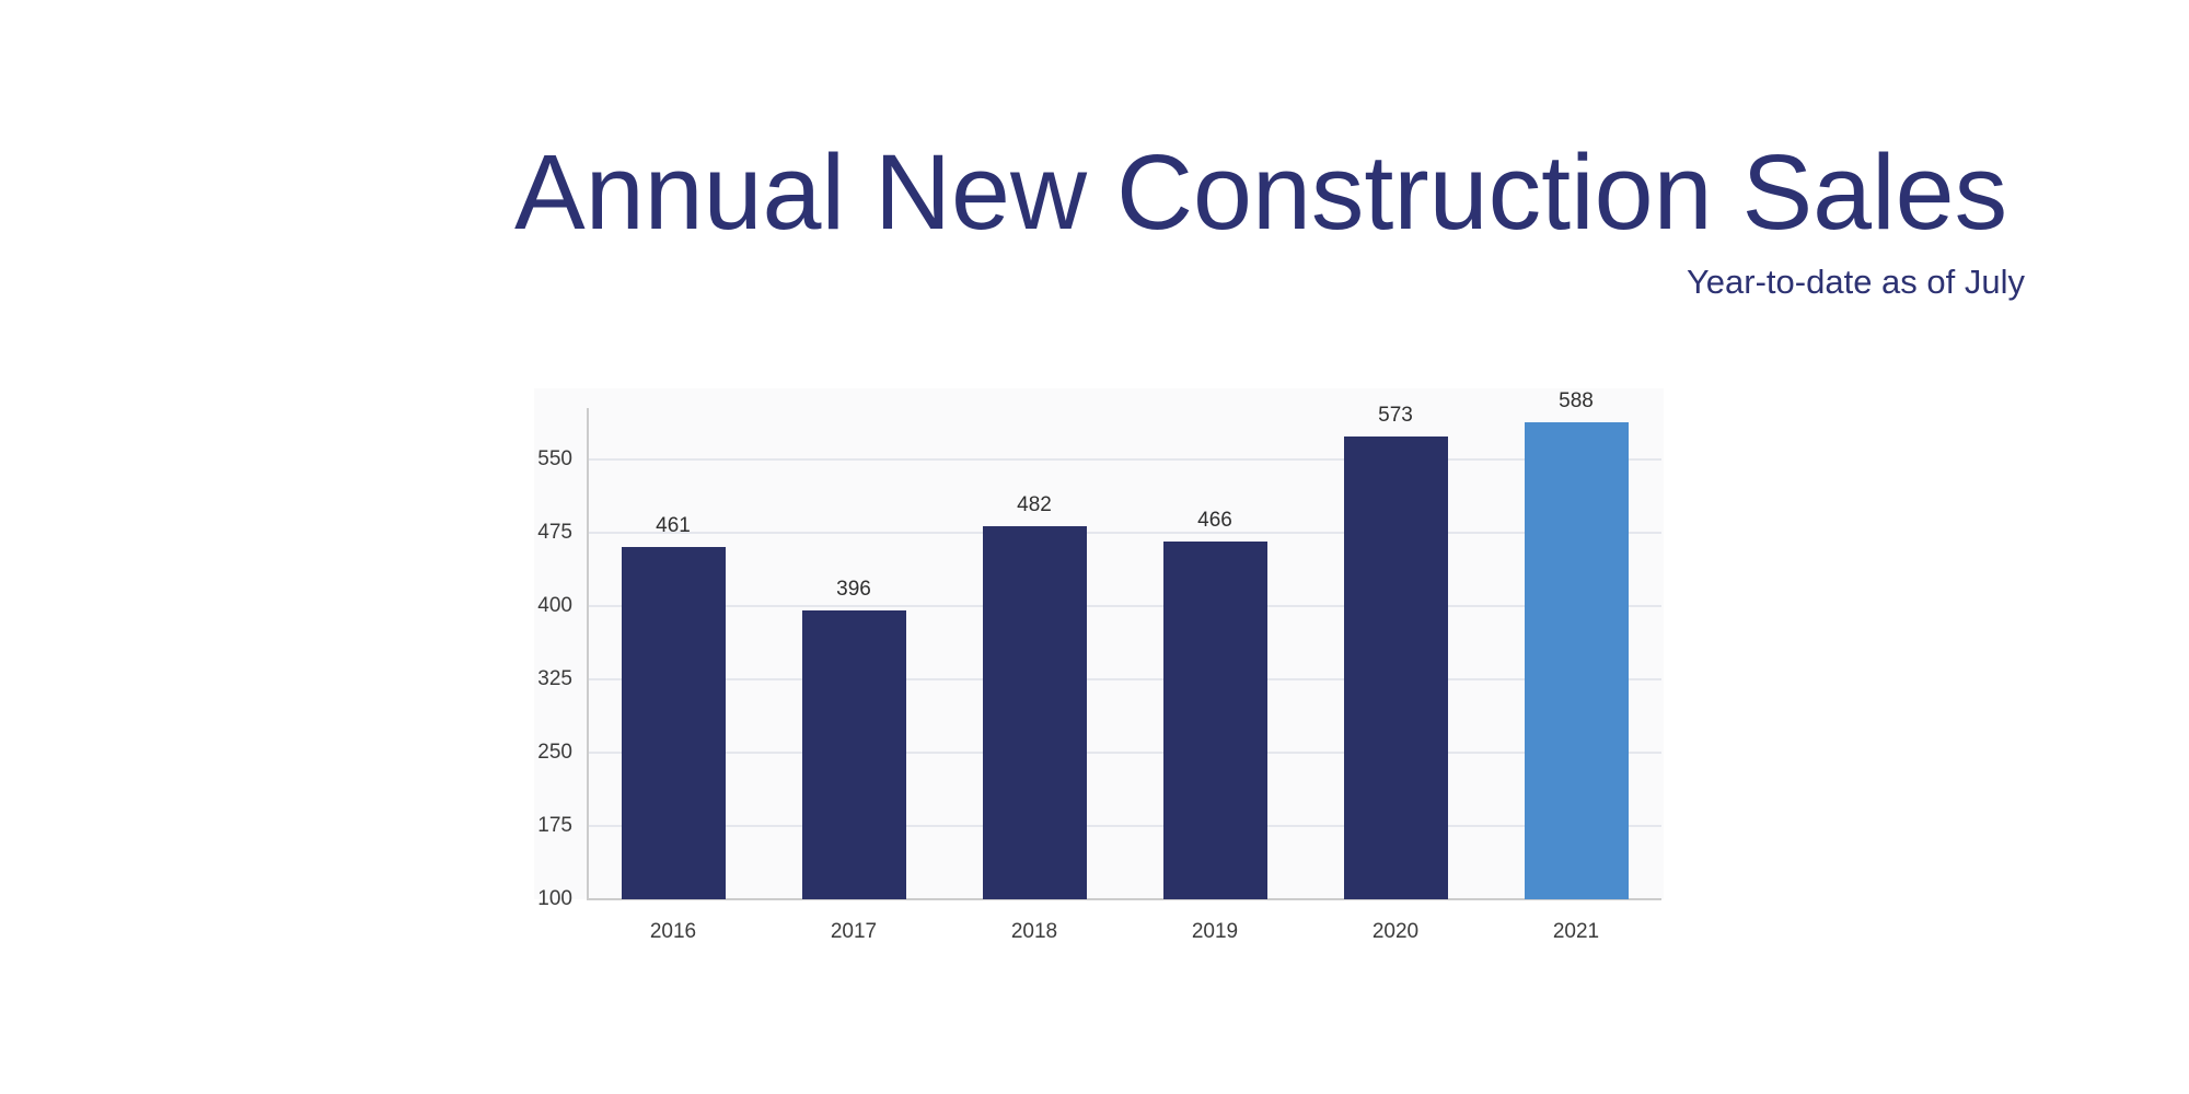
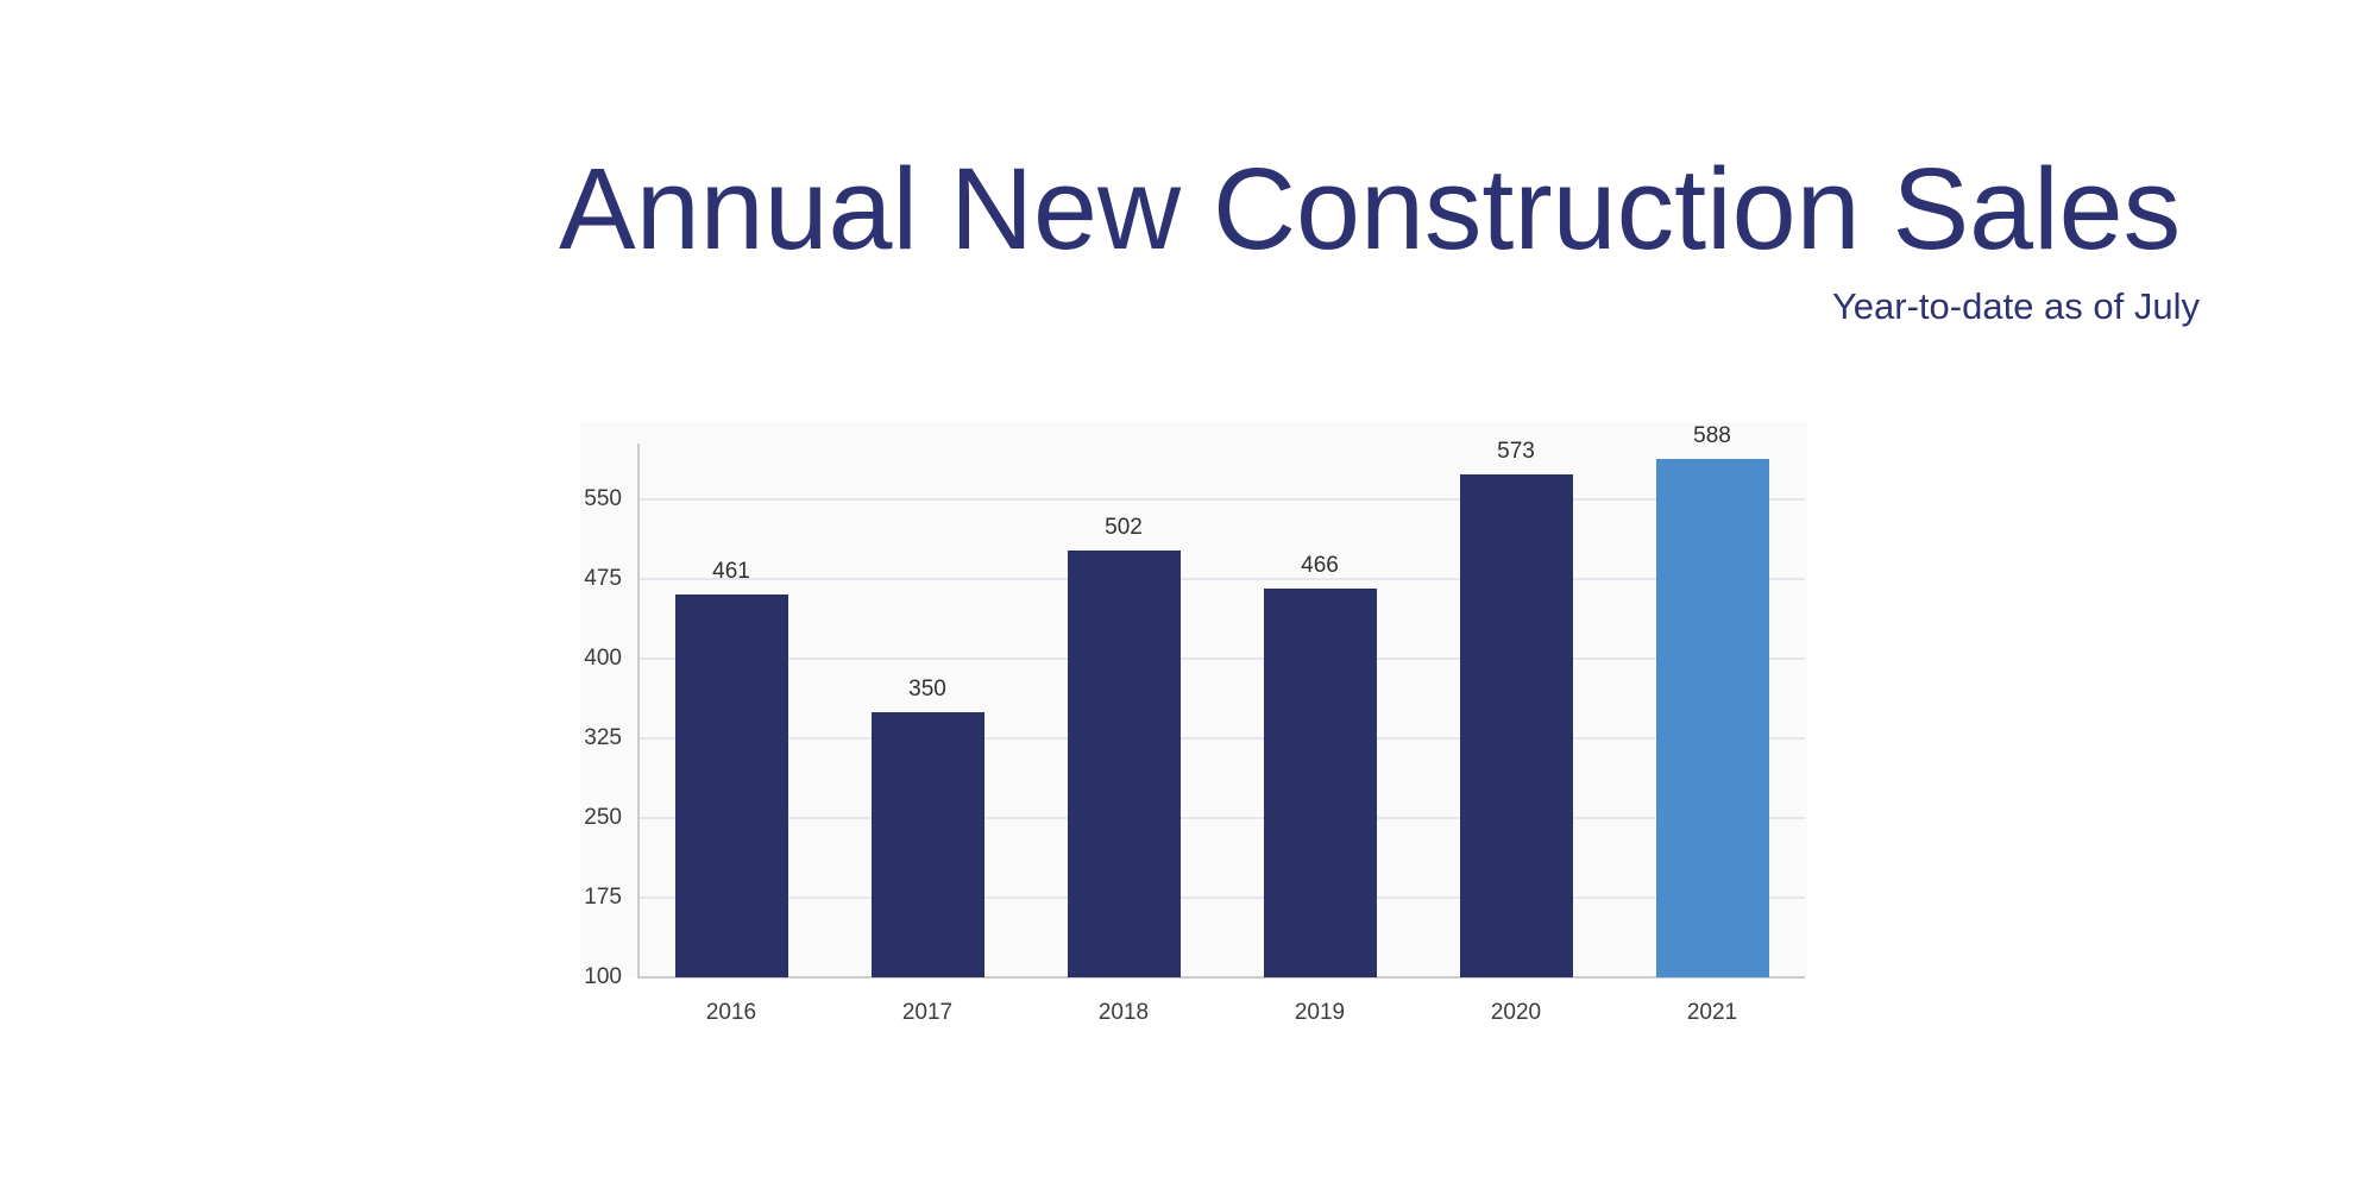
2017: 396 -> 350
2018: 482 -> 502
